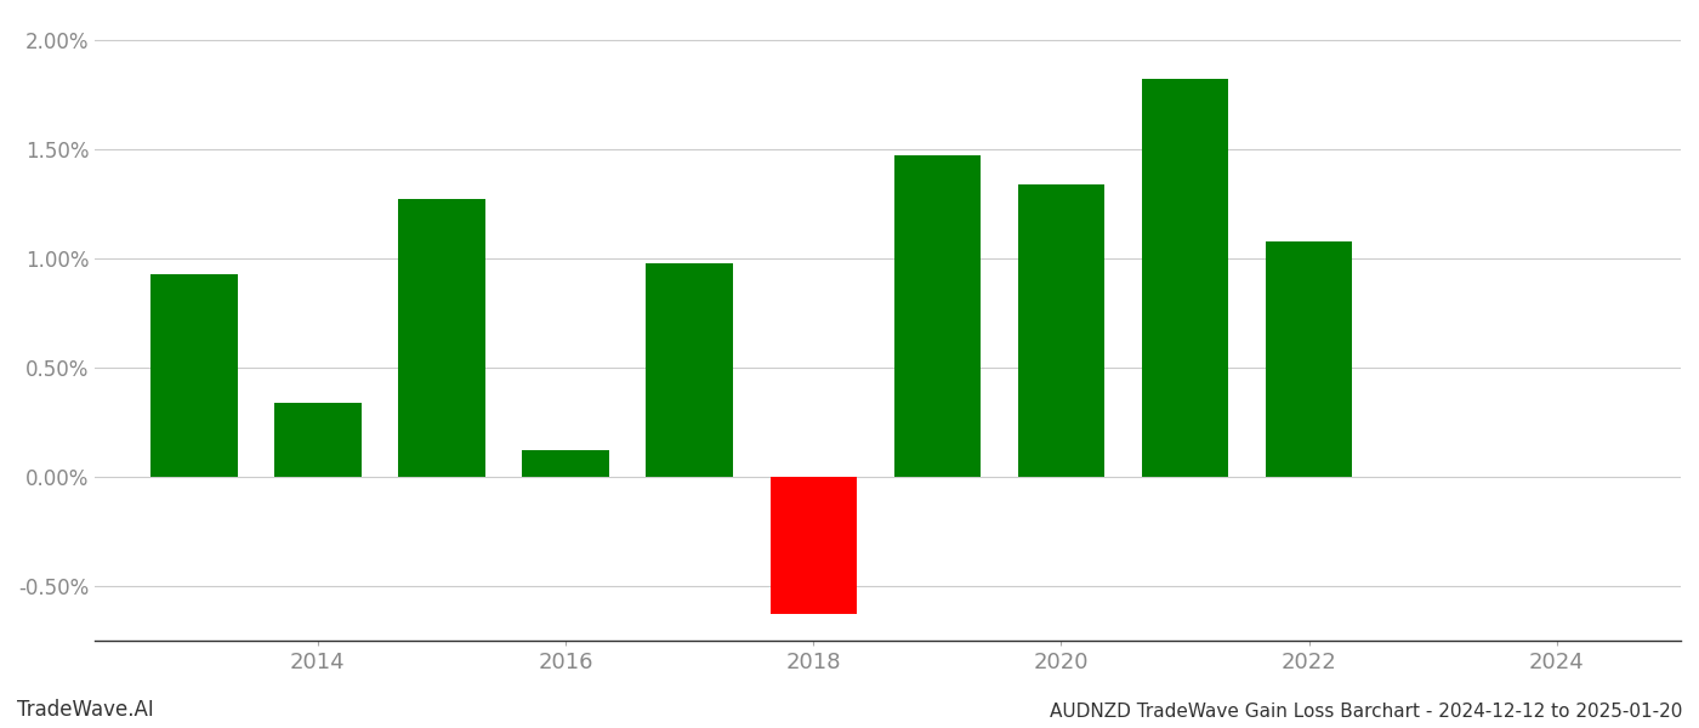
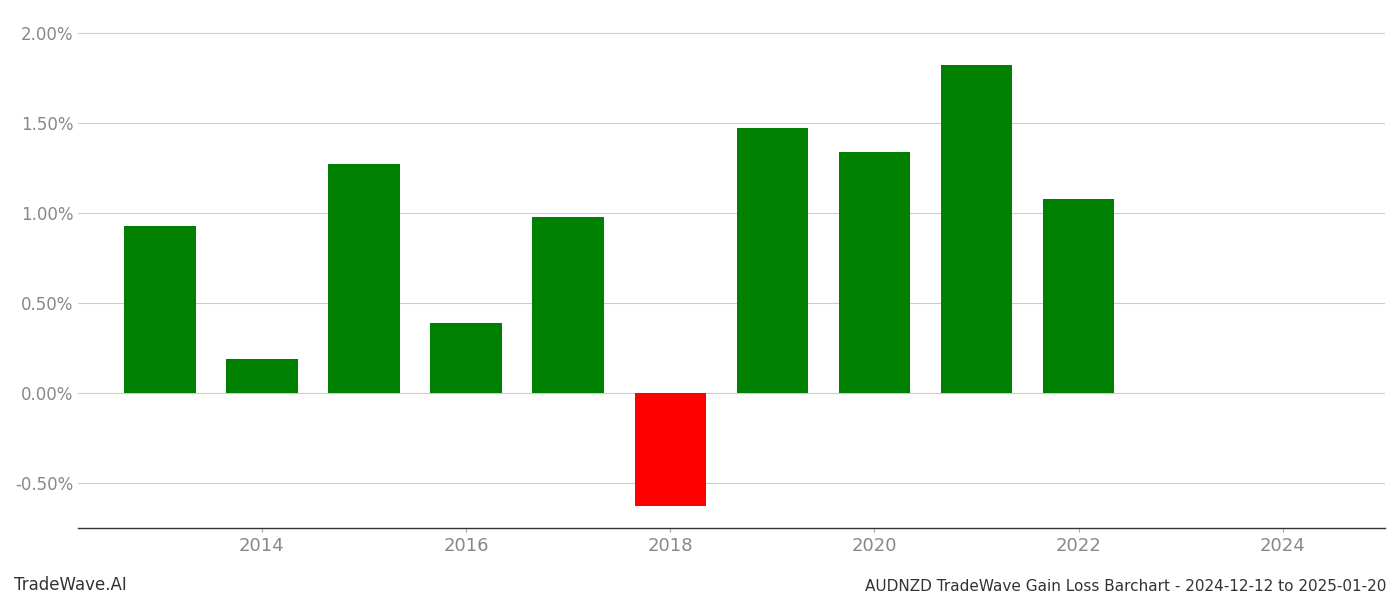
2014: 0.34% -> 0.19%
2016: 0.12% -> 0.39%
